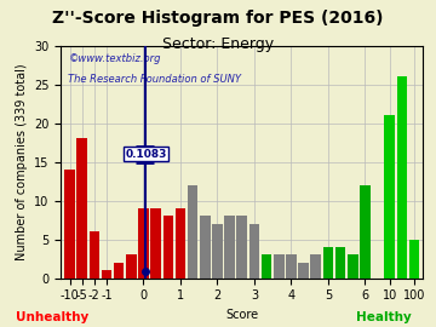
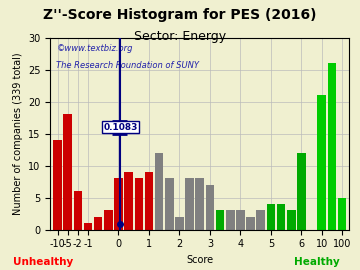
0: 9 -> 8
2: 7 -> 2
